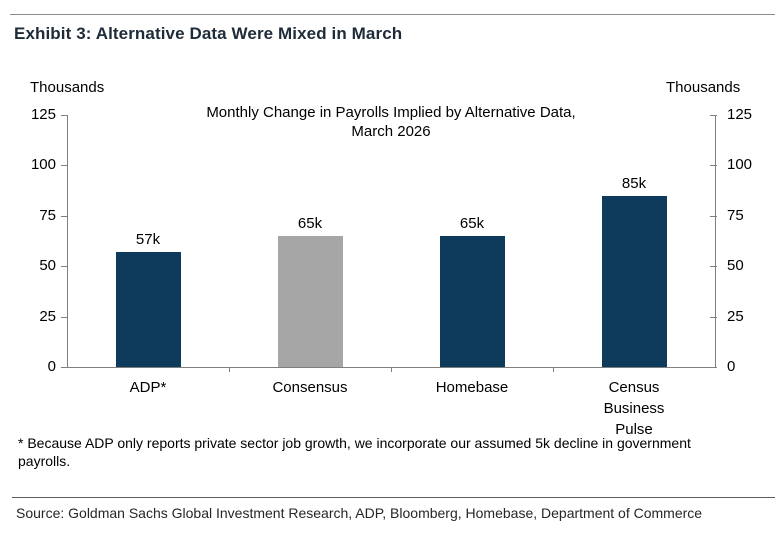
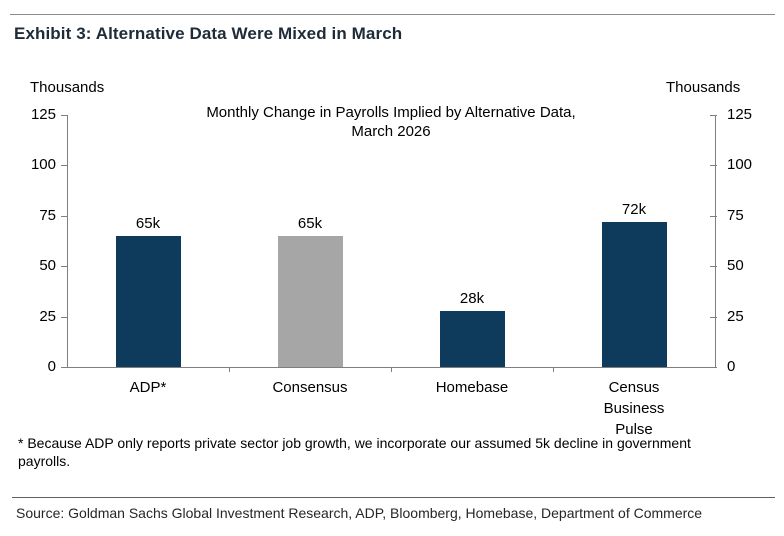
ADP*: 57k -> 65k
Homebase: 65k -> 28k
Census Business Pulse: 85k -> 72k
